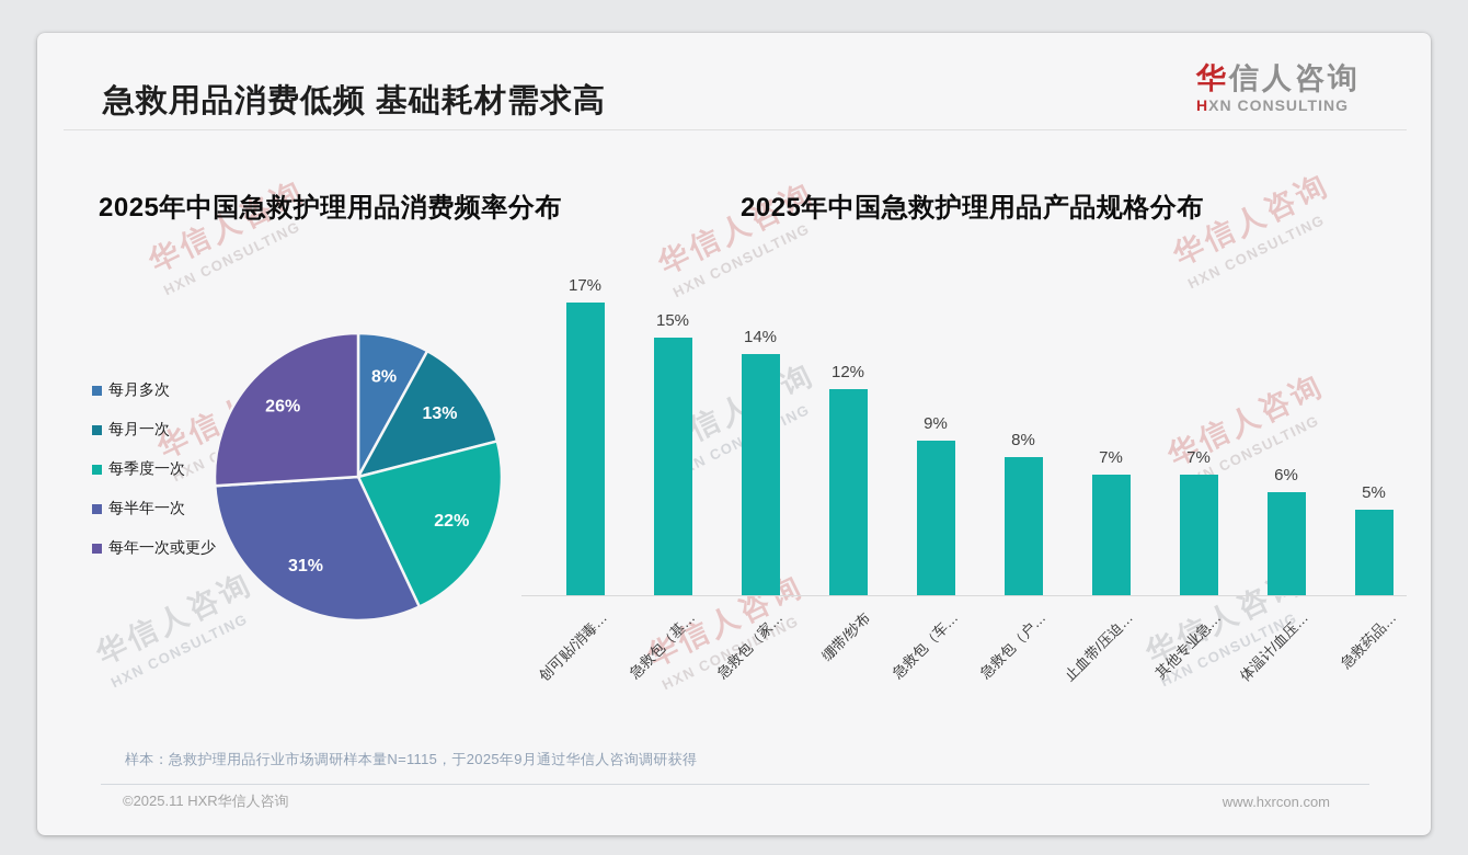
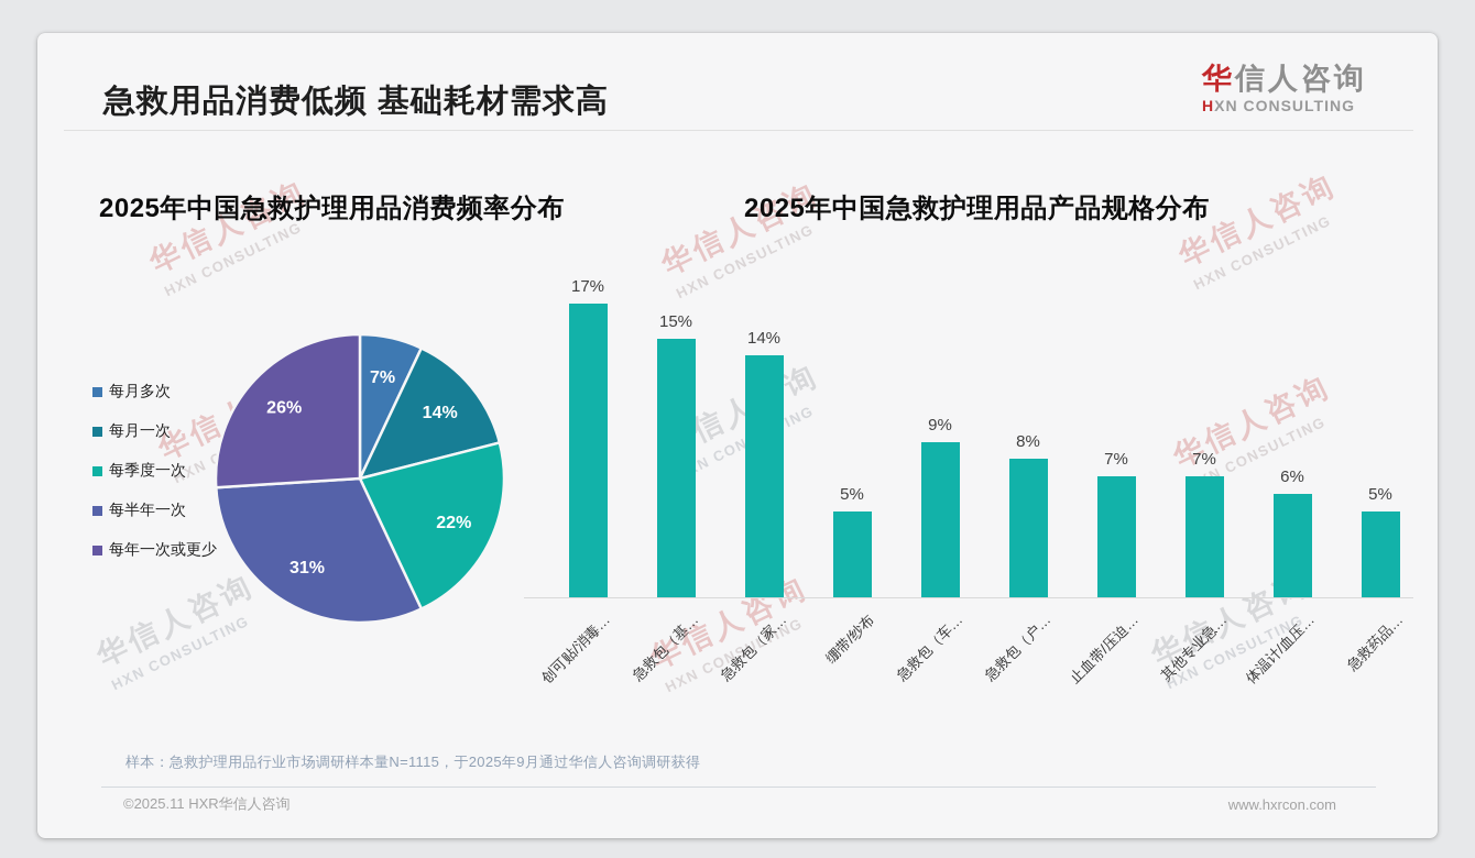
2025年中国急救护理用品消费频率分布/每月多次: 8% -> 7%
2025年中国急救护理用品消费频率分布/每月一次: 13% -> 14%
2025年中国急救护理用品产品规格分布/绷带/纱布: 12% -> 5%
